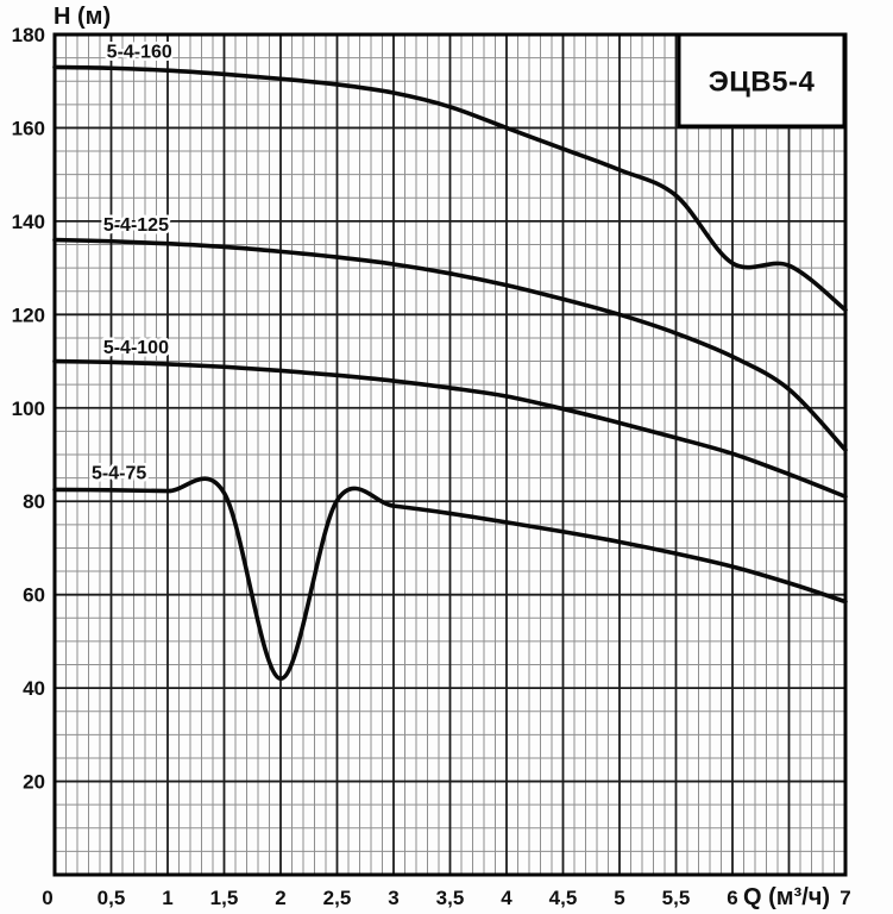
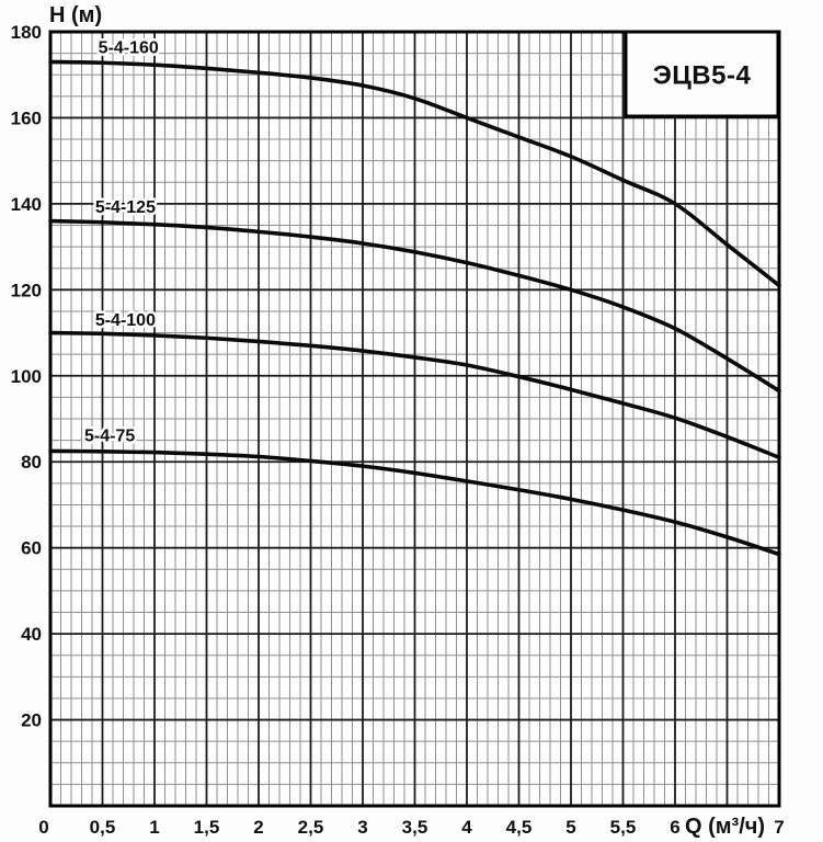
5-4-75/2: 42 -> 81
5-4-160/6: 131 -> 140
5-4-125/7: 91 -> 96
